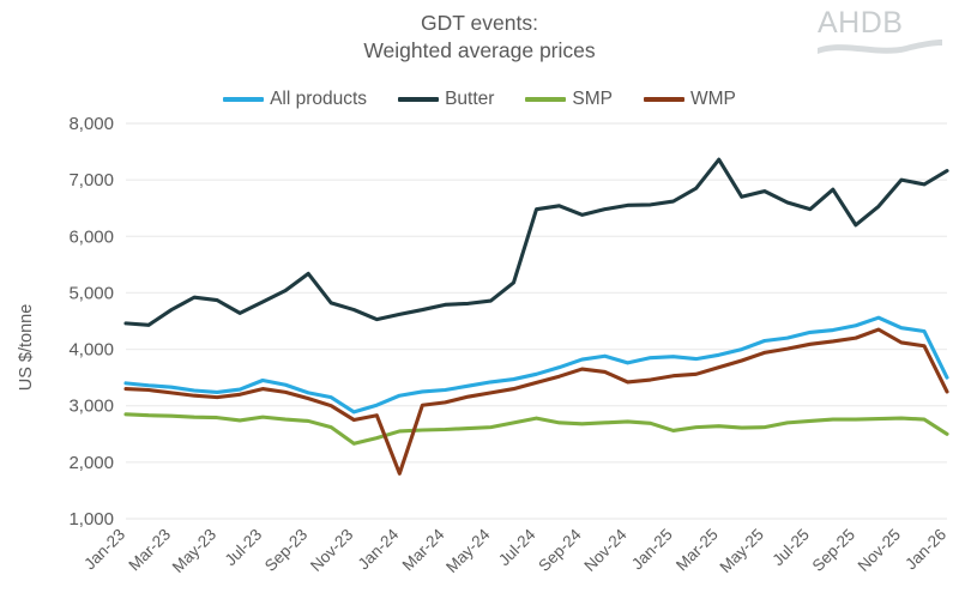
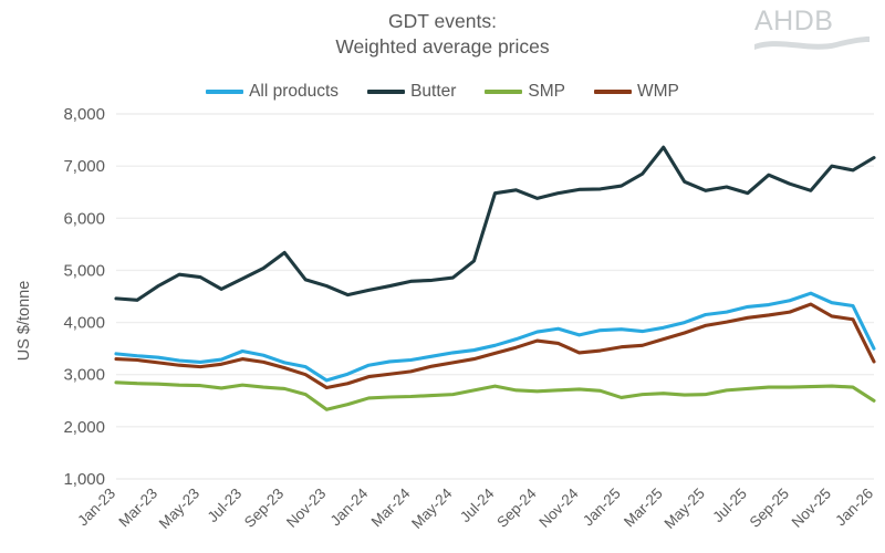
WMP/Jan-24: 1800 -> 3000
Butter/May-25: 6800 -> 6500
Butter/Sep-25: 6200 -> 6700
